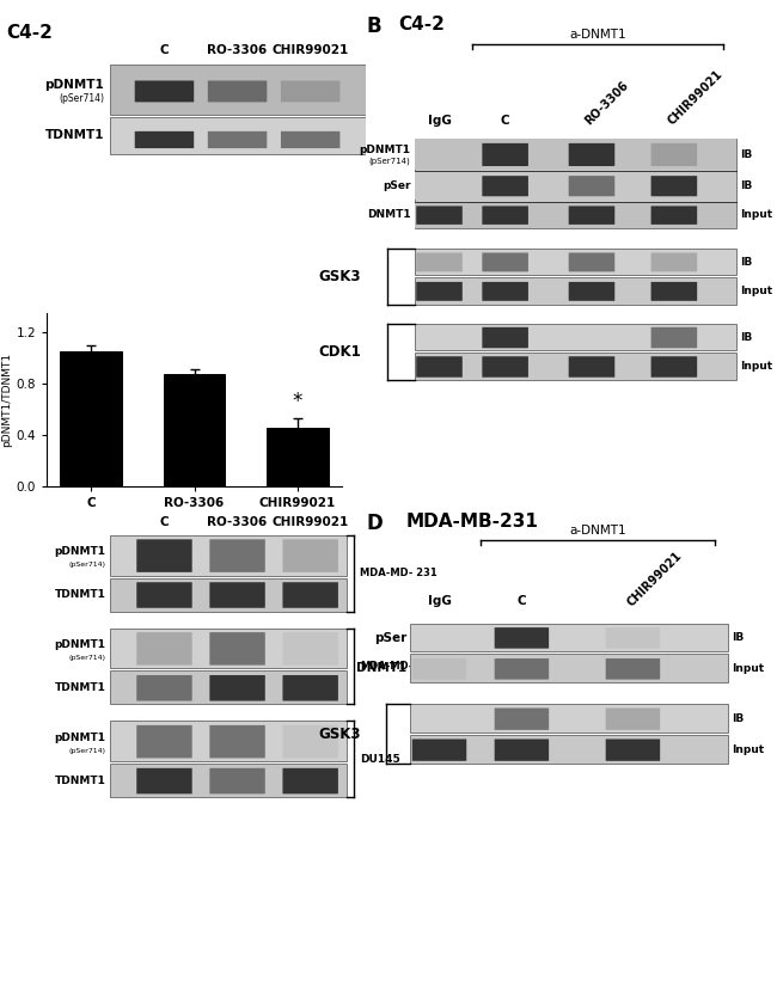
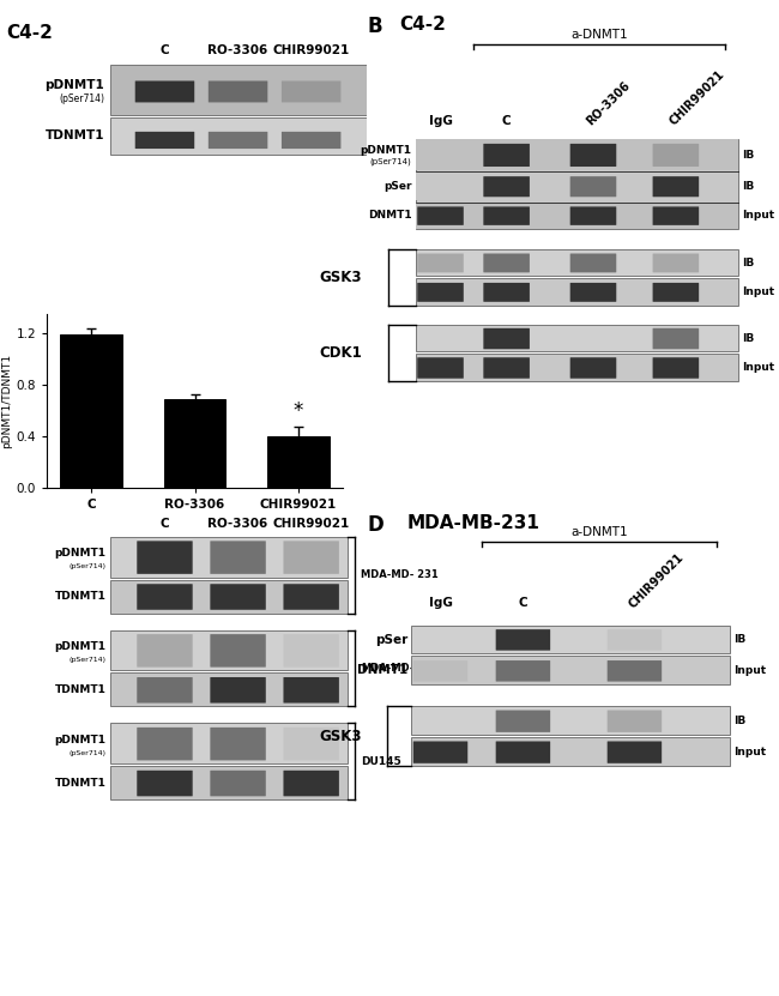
C: 1.05 -> 1.19
RO-3306: 0.88 -> 0.69
CHIR99021: 0.46 -> 0.40
